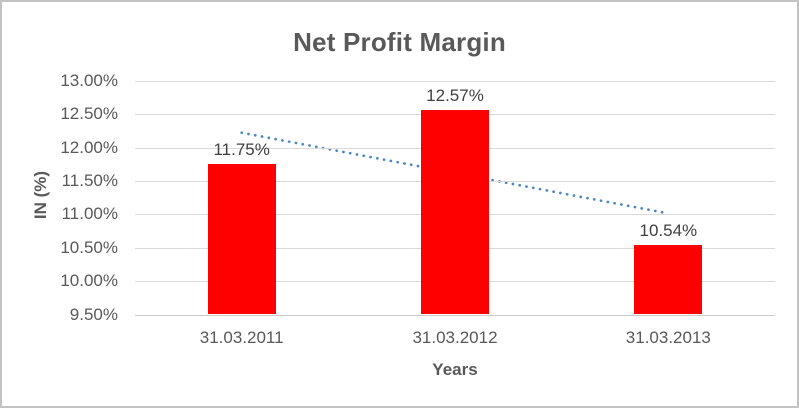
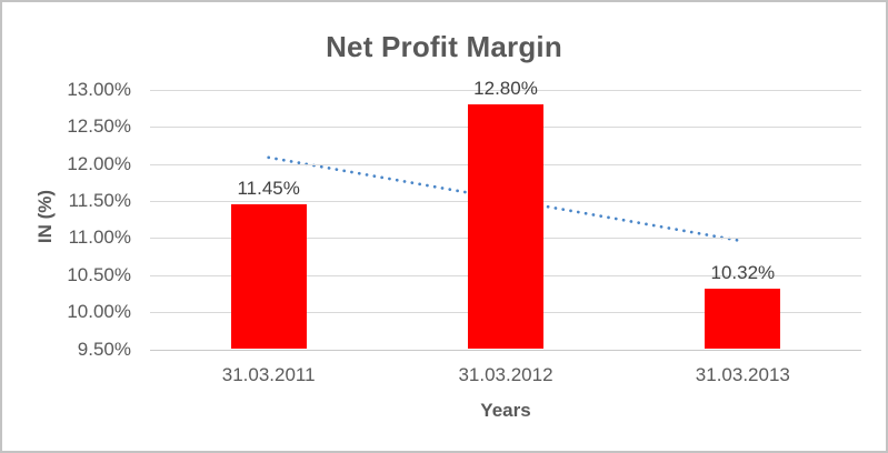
31.03.2011: 11.75% -> 11.45%
31.03.2012: 12.57% -> 12.80%
31.03.2013: 10.54% -> 10.32%
